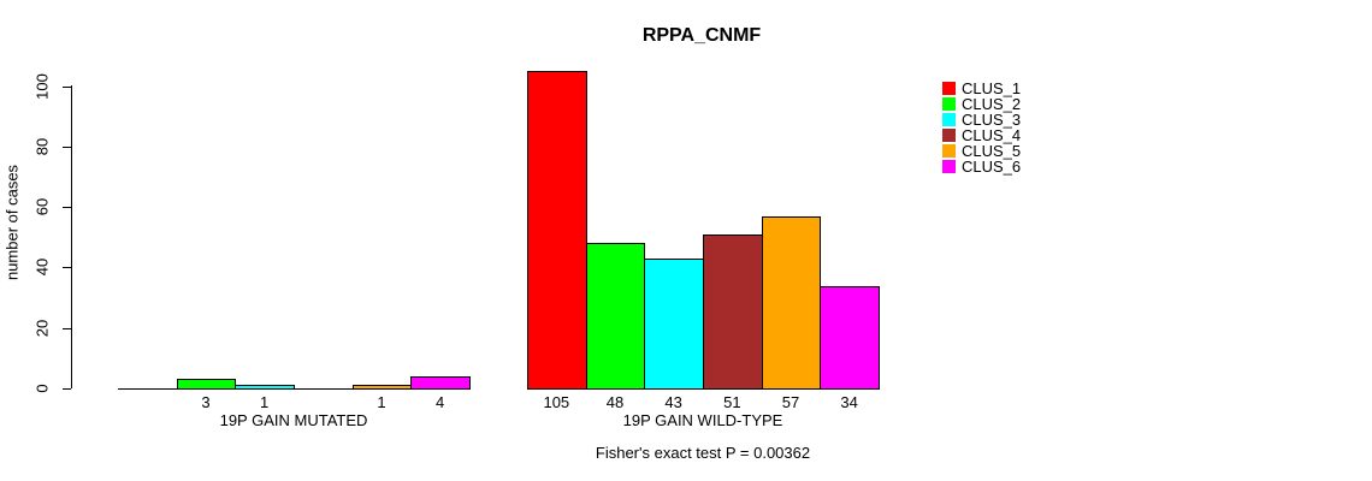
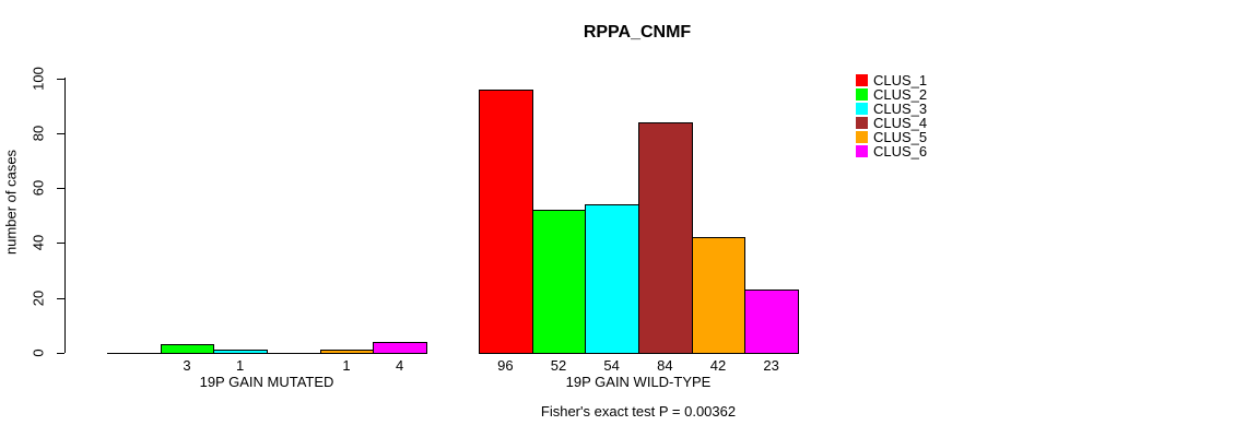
CLUS_1/19P GAIN WILD-TYPE: 105 -> 96
CLUS_2/19P GAIN WILD-TYPE: 48 -> 52
CLUS_3/19P GAIN WILD-TYPE: 43 -> 54
CLUS_4/19P GAIN WILD-TYPE: 51 -> 84
CLUS_5/19P GAIN WILD-TYPE: 57 -> 42
CLUS_6/19P GAIN WILD-TYPE: 34 -> 23
